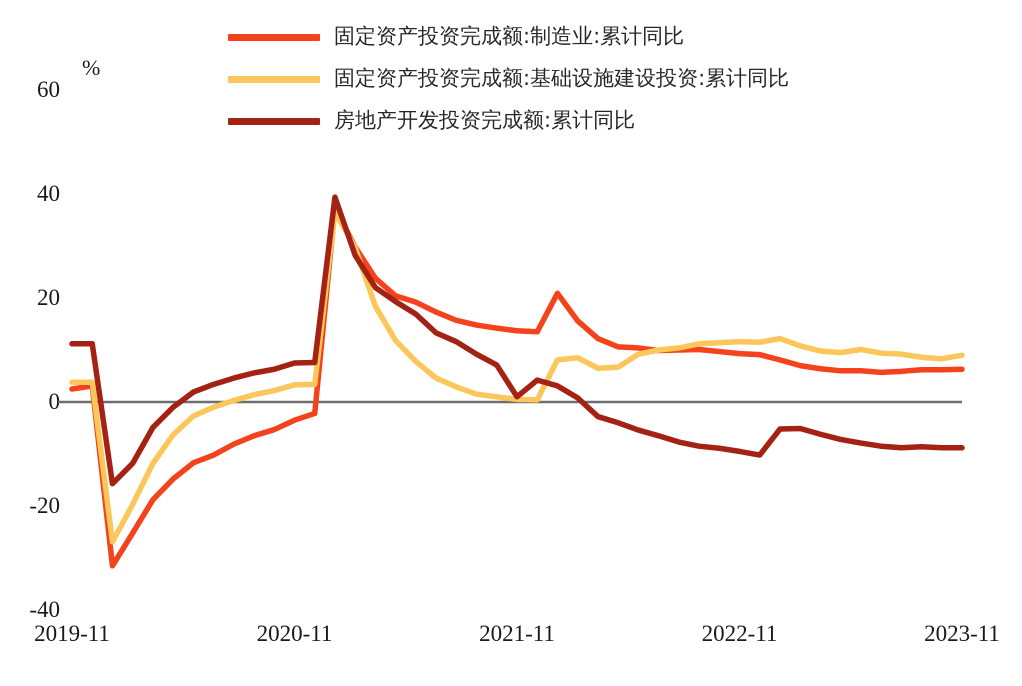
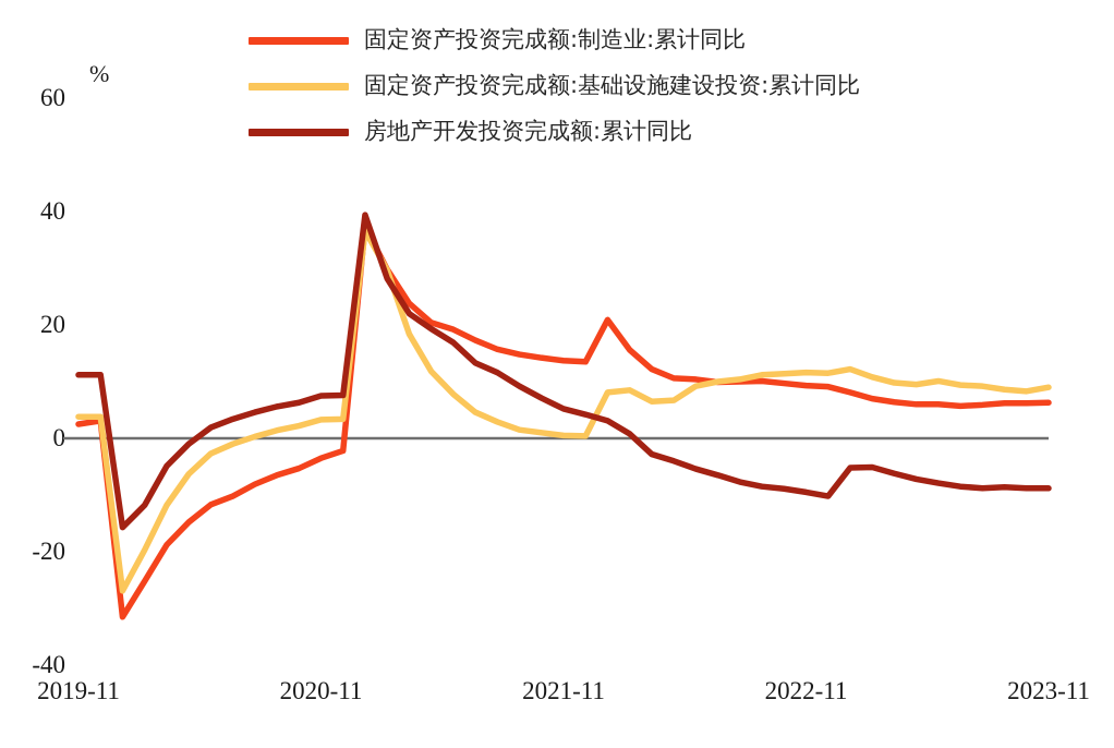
房地产开发投资完成额:累计同比/2021-11: 1 -> 5
